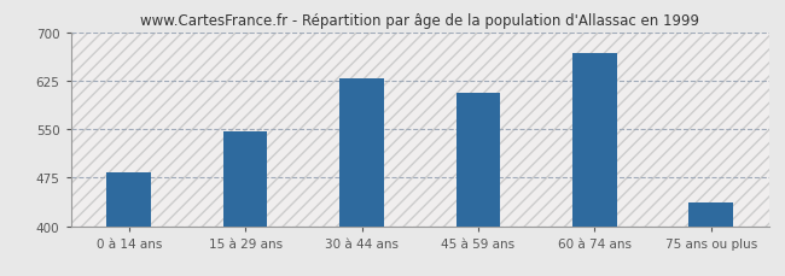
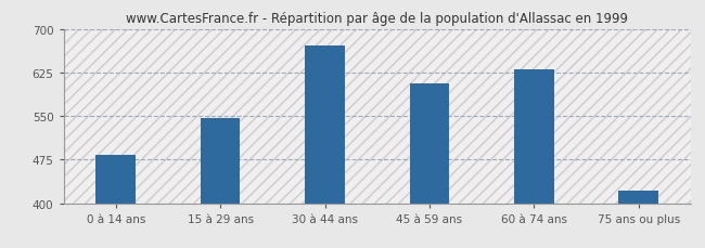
30 à 44 ans: 628 -> 672
60 à 74 ans: 668 -> 630
75 ans ou plus: 436 -> 422
